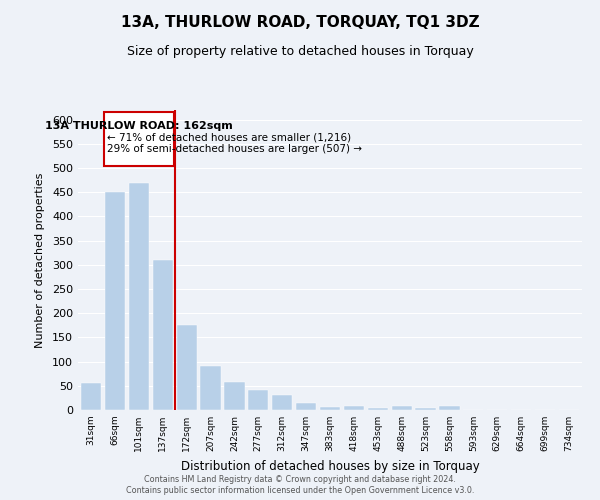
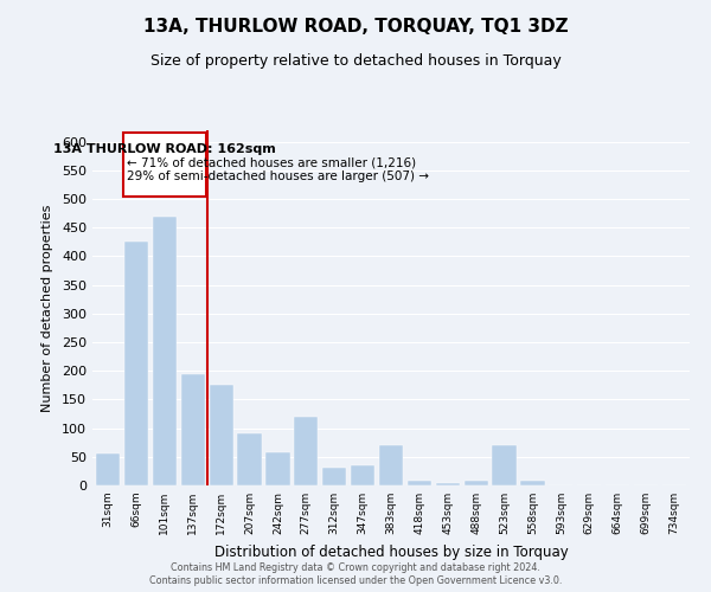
66sqm: 450 -> 425
137sqm: 310 -> 195
277sqm: 42 -> 120
347sqm: 15 -> 35
383sqm: 7 -> 70
523sqm: 4 -> 70
